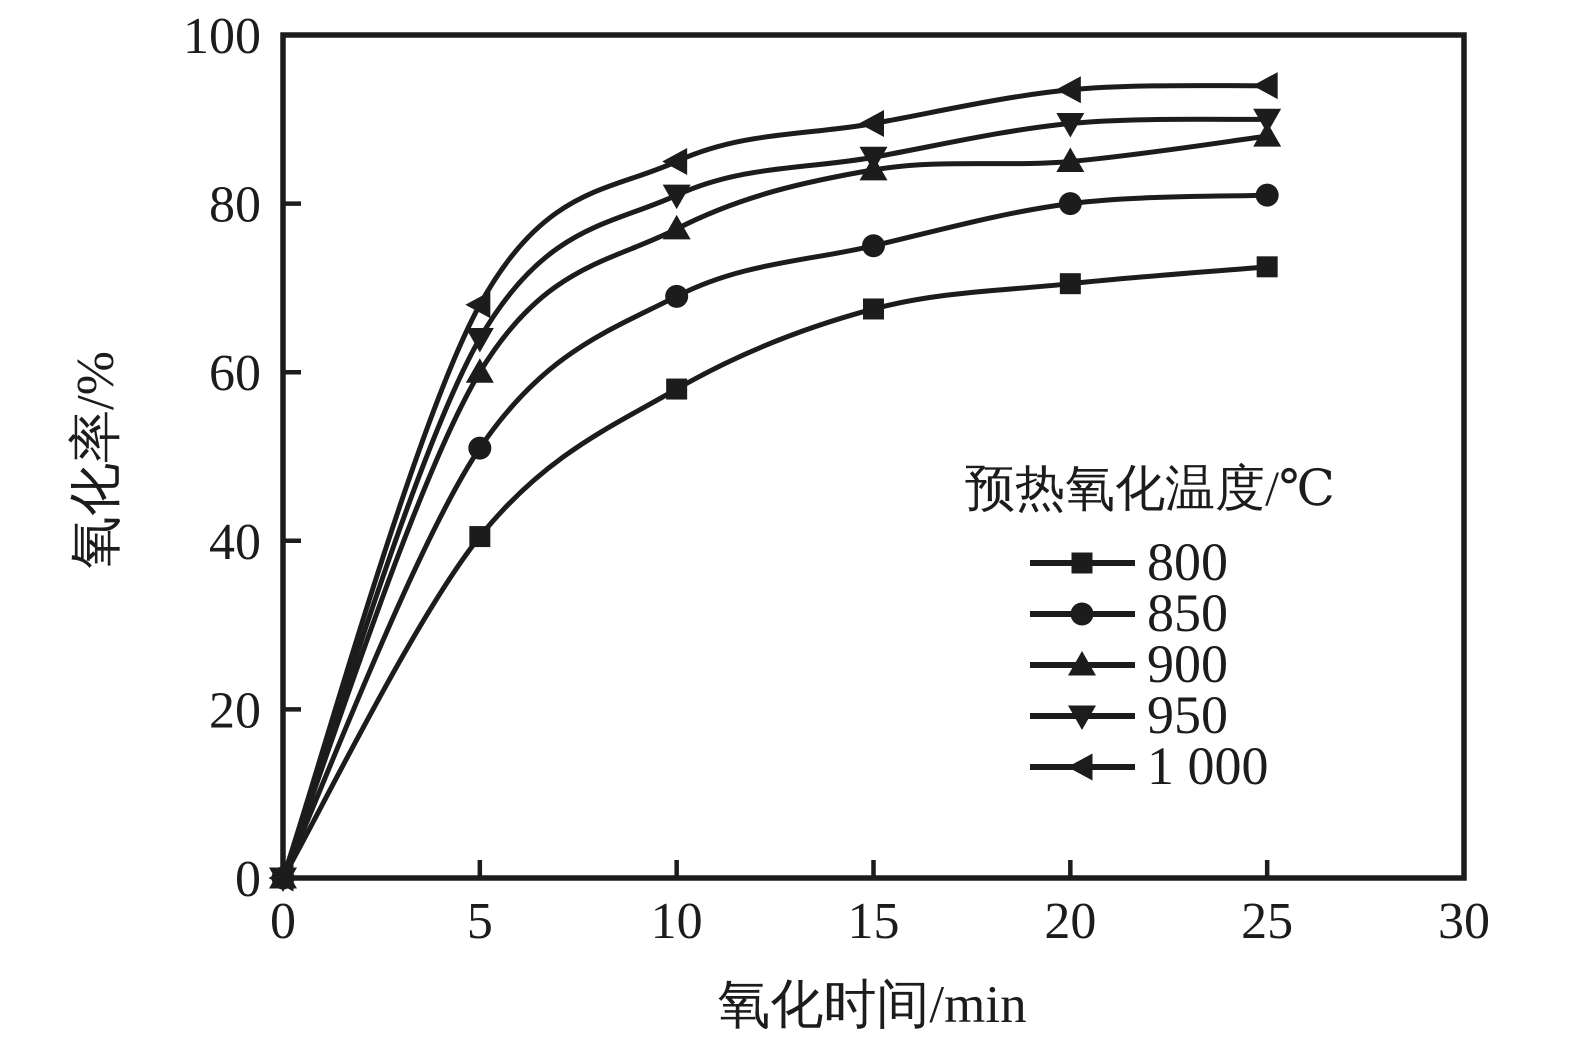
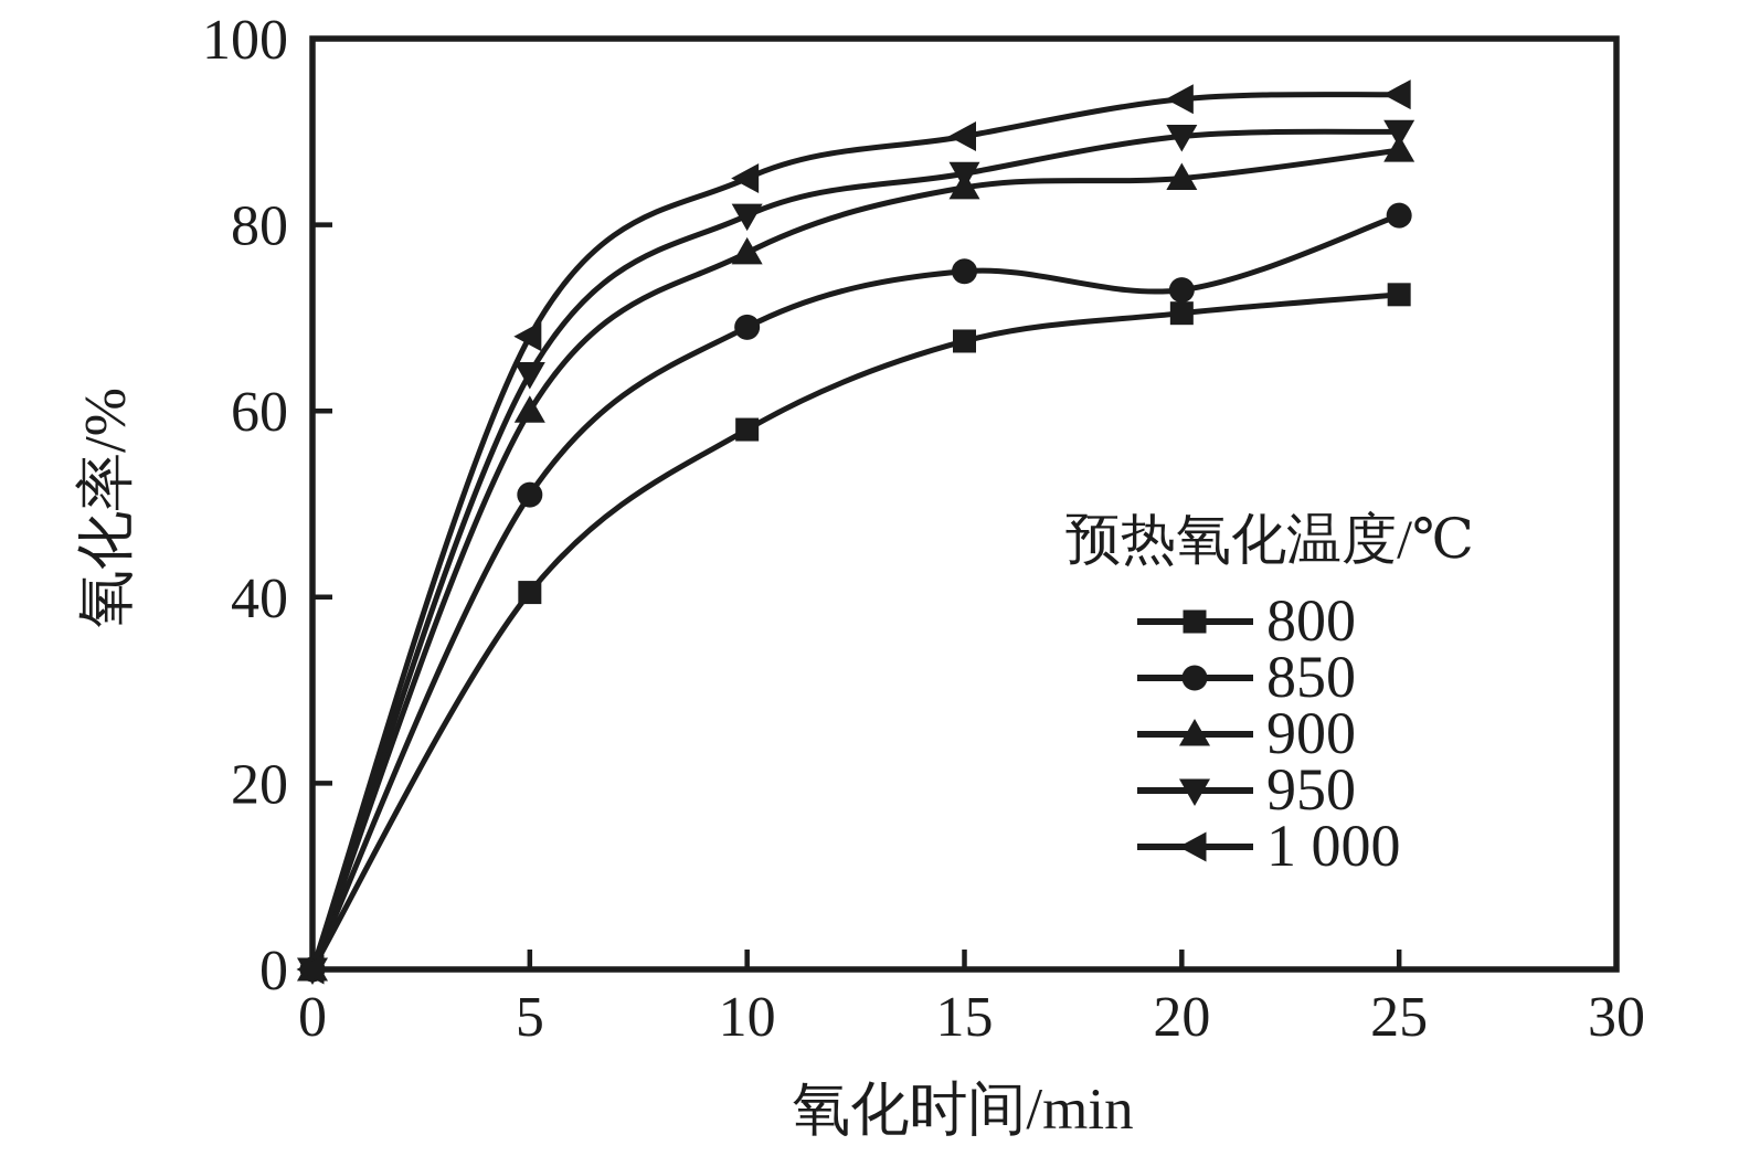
850/20: 80 -> 73
